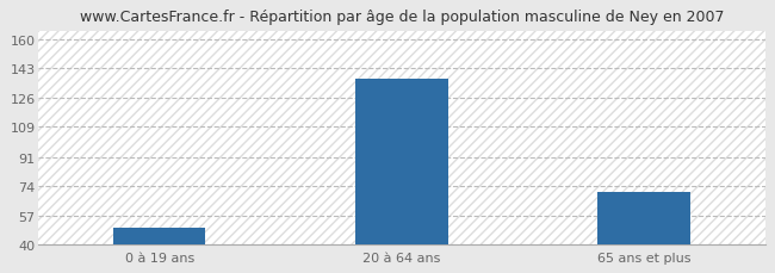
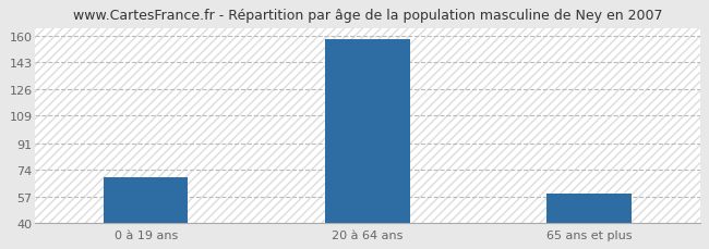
0 à 19 ans: 50 -> 69
20 à 64 ans: 137 -> 158
65 ans et plus: 71 -> 59
